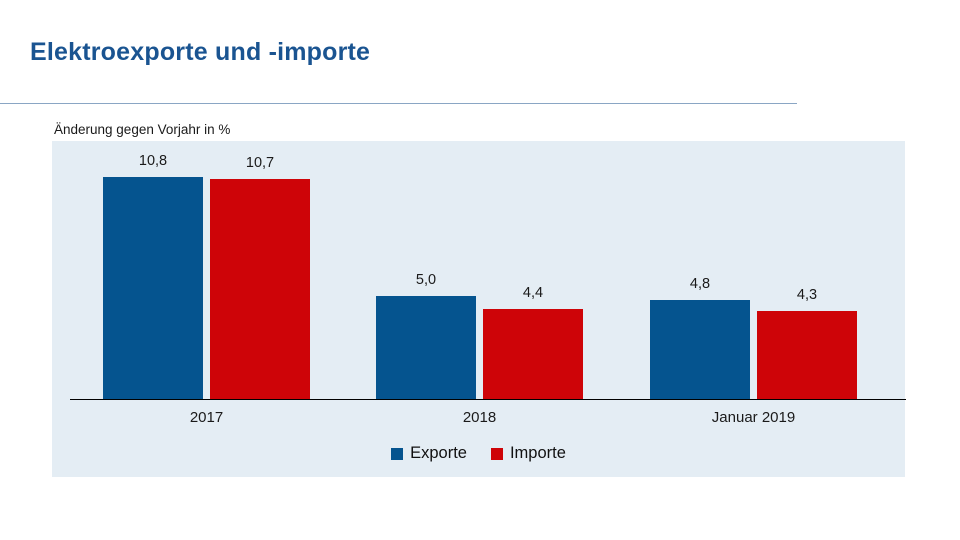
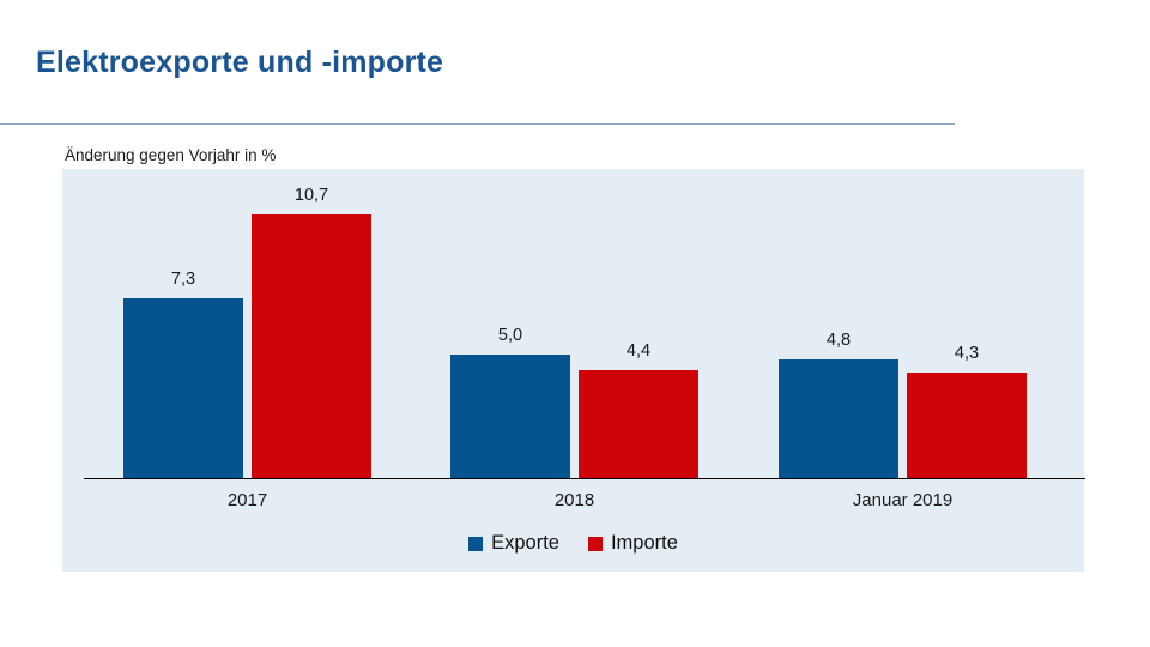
Exporte/2017: 10,8 -> 7,3
